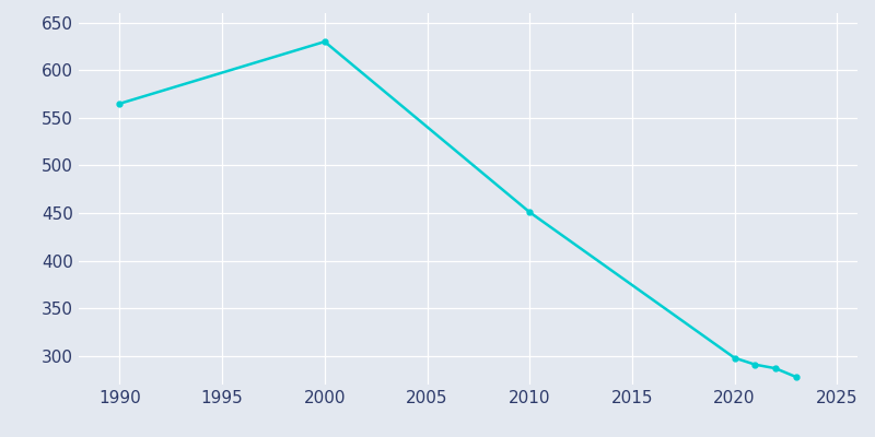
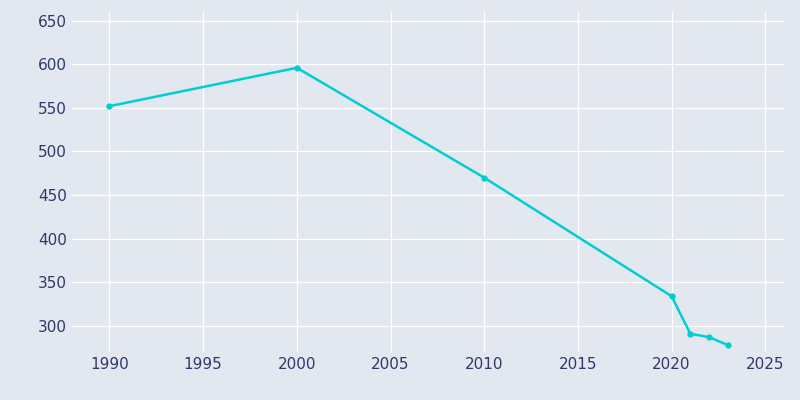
1990: 565 -> 552
2000: 630 -> 596
2010: 451 -> 470
2020: 298 -> 334
